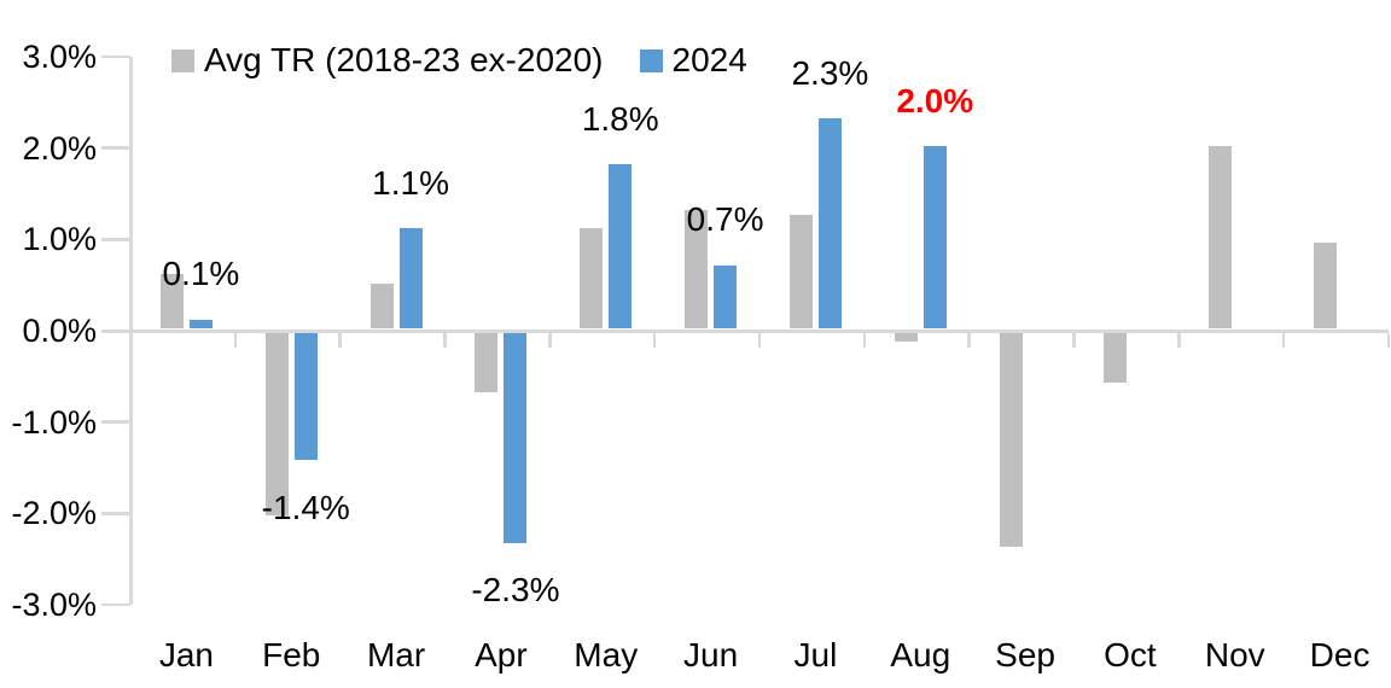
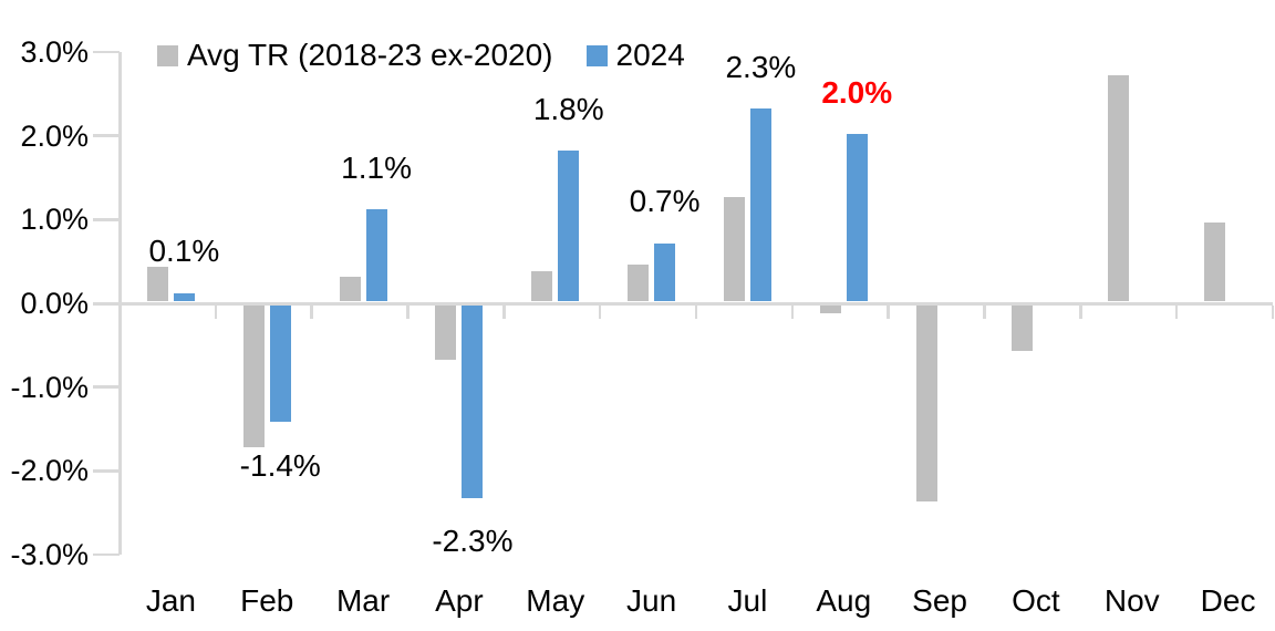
Avg TR (2018-23 ex-2020)/Jan: 0.6% -> 0.4%
Avg TR (2018-23 ex-2020)/Feb: -2.0% -> -1.7%
Avg TR (2018-23 ex-2020)/Mar: 0.5% -> 0.3%
Avg TR (2018-23 ex-2020)/May: 1.1% -> 0.4%
Avg TR (2018-23 ex-2020)/Jun: 1.3% -> 0.4%
Avg TR (2018-23 ex-2020)/Nov: 2.0% -> 2.7%
